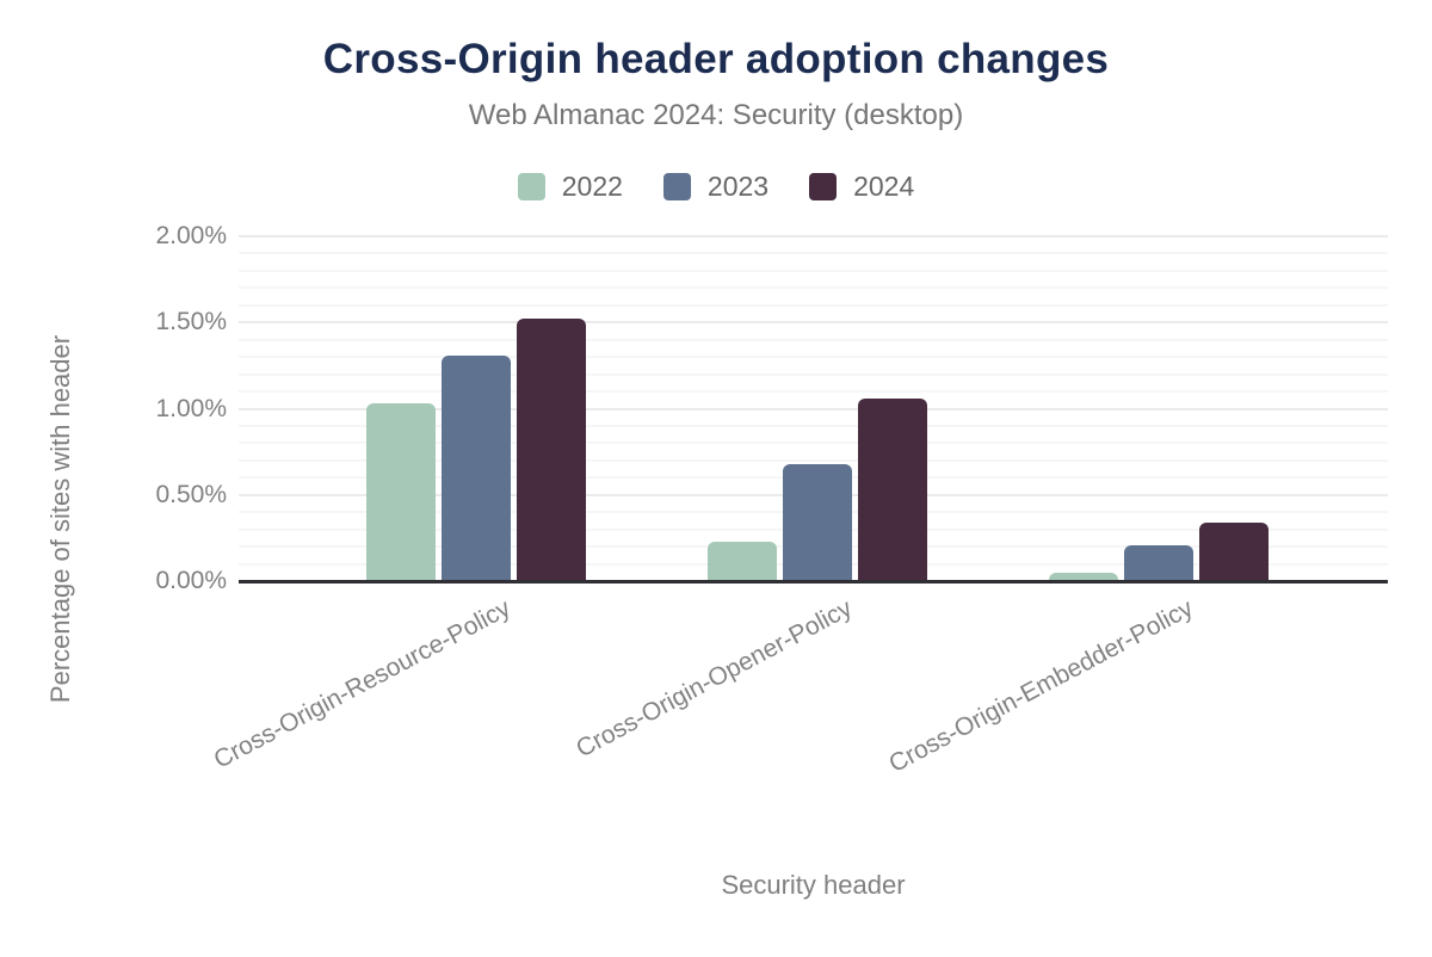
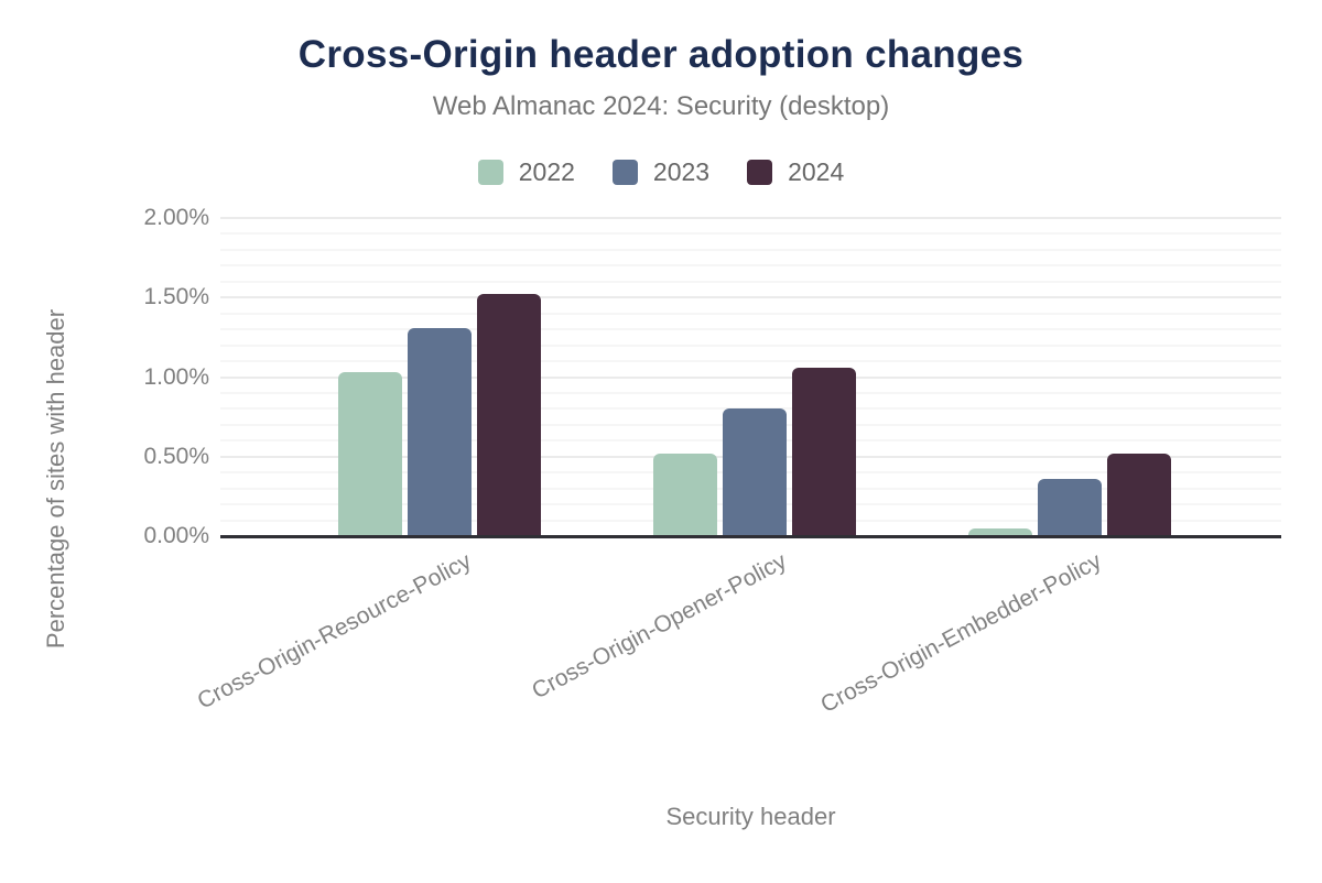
2022/Cross-Origin-Opener-Policy: 0.23% -> 0.52%
2023/Cross-Origin-Opener-Policy: 0.68% -> 0.80%
2023/Cross-Origin-Embedder-Policy: 0.21% -> 0.36%
2024/Cross-Origin-Embedder-Policy: 0.34% -> 0.52%
